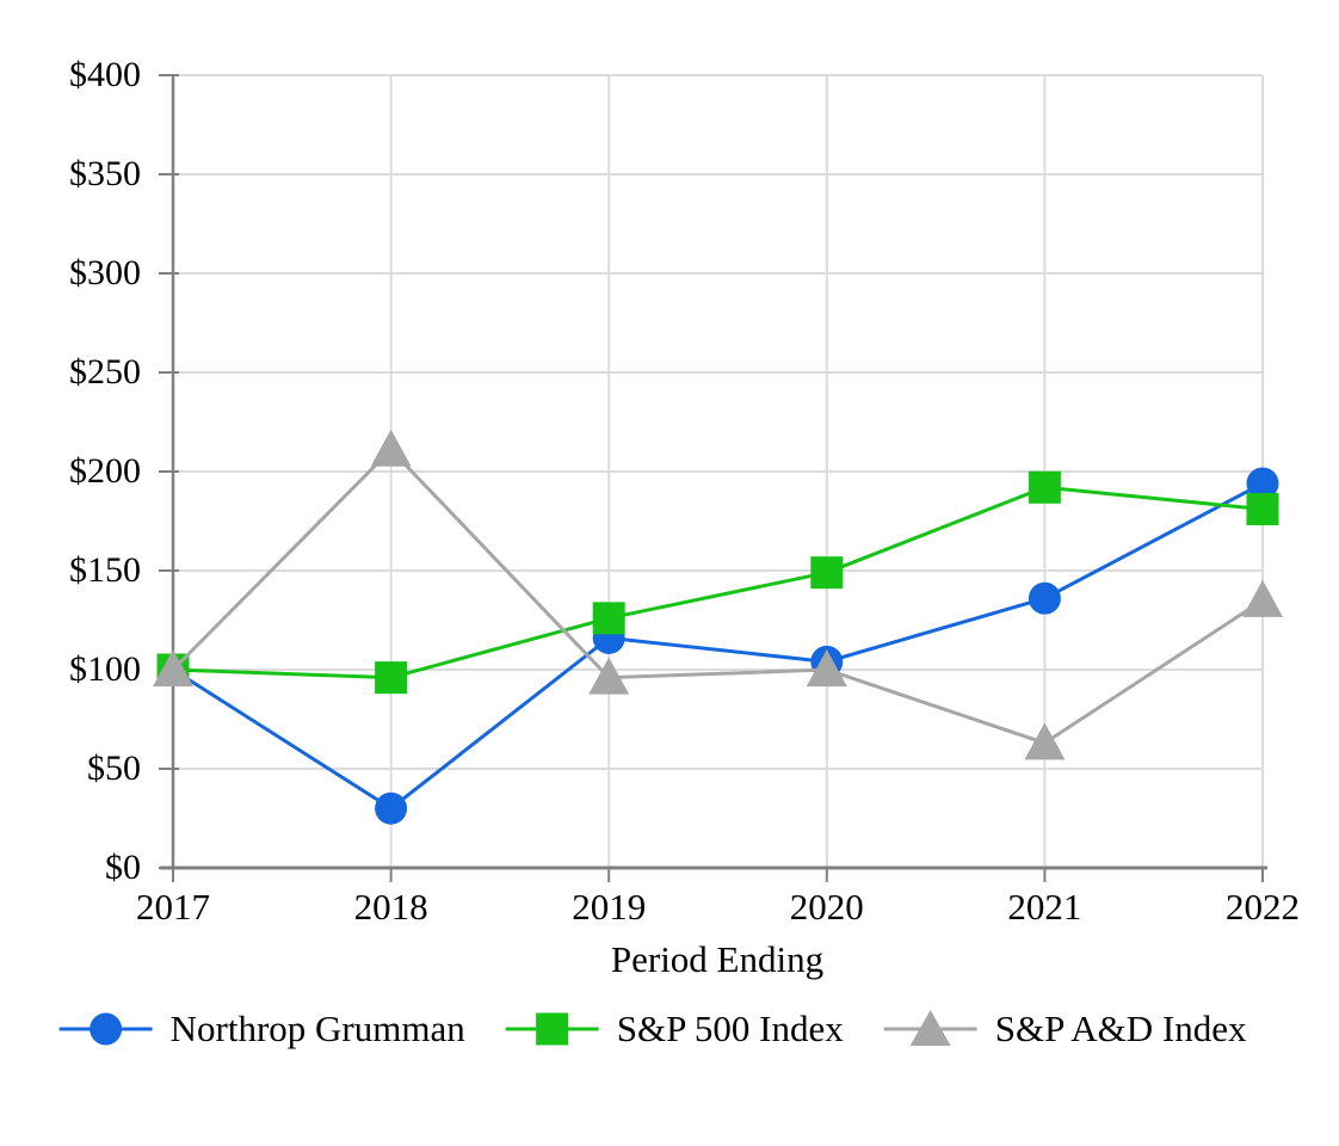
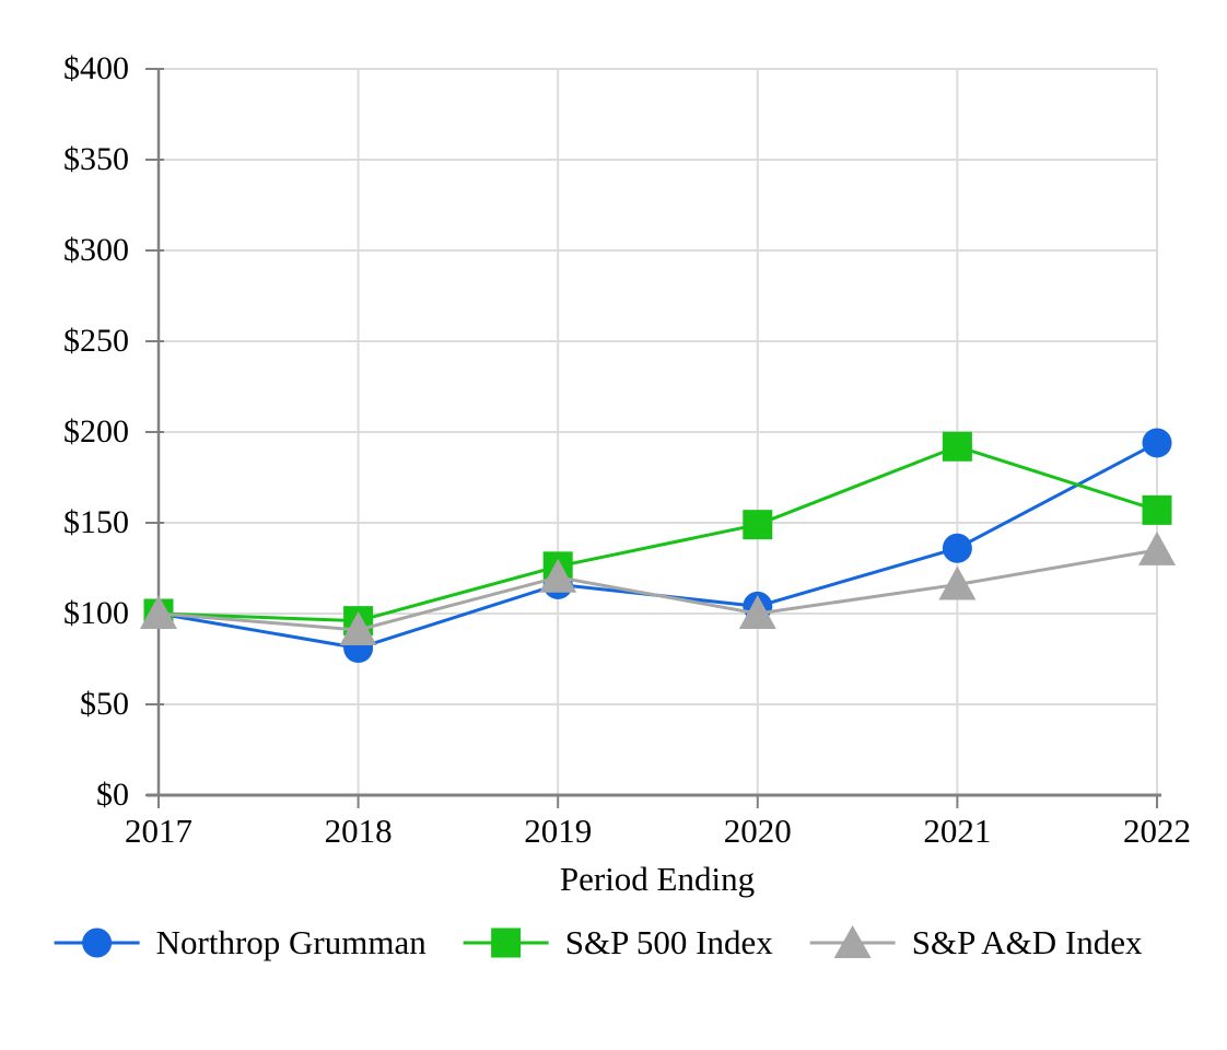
Northrop Grumman/2018: $30 -> $81
S&P A&D Index/2018: $211 -> $91
S&P A&D Index/2019: $96 -> $120
S&P A&D Index/2021: $63 -> $116
S&P 500 Index/2022: $181 -> $157
